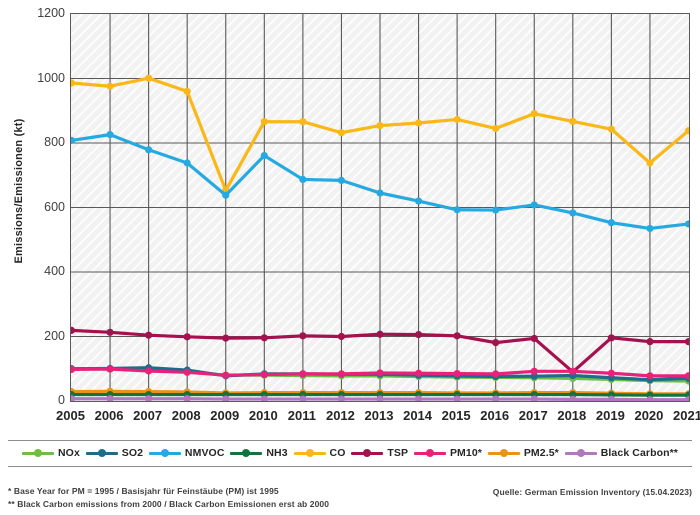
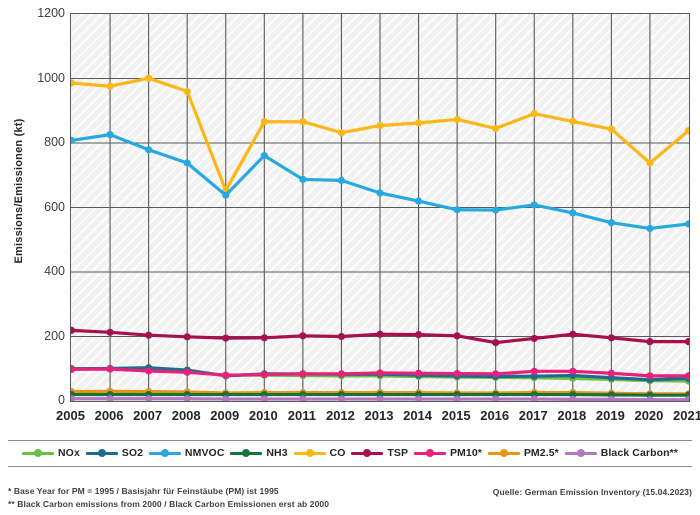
TSP/2018: 90 -> 210
